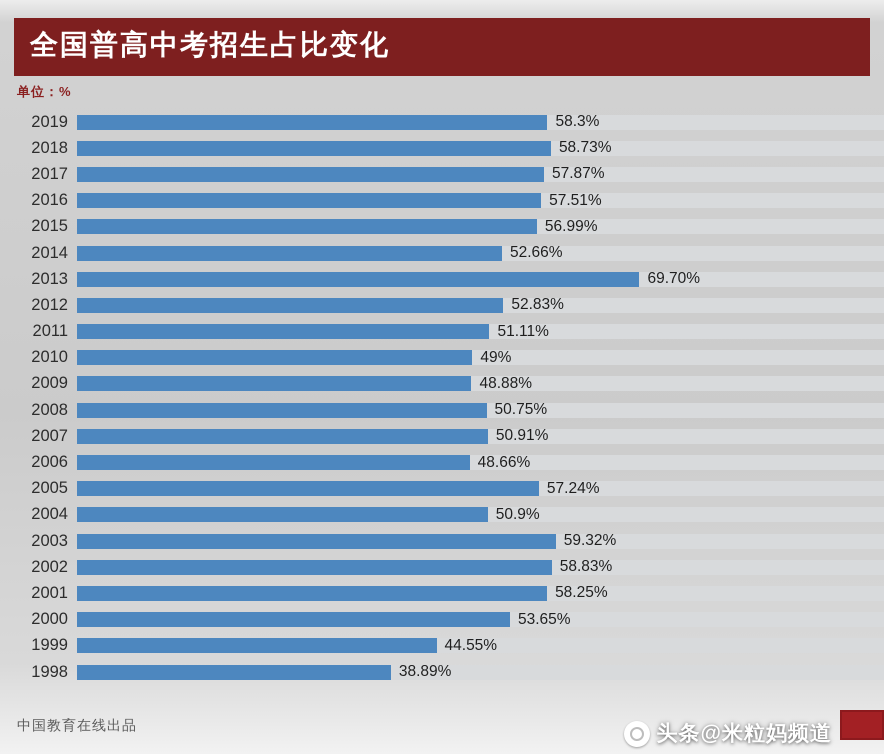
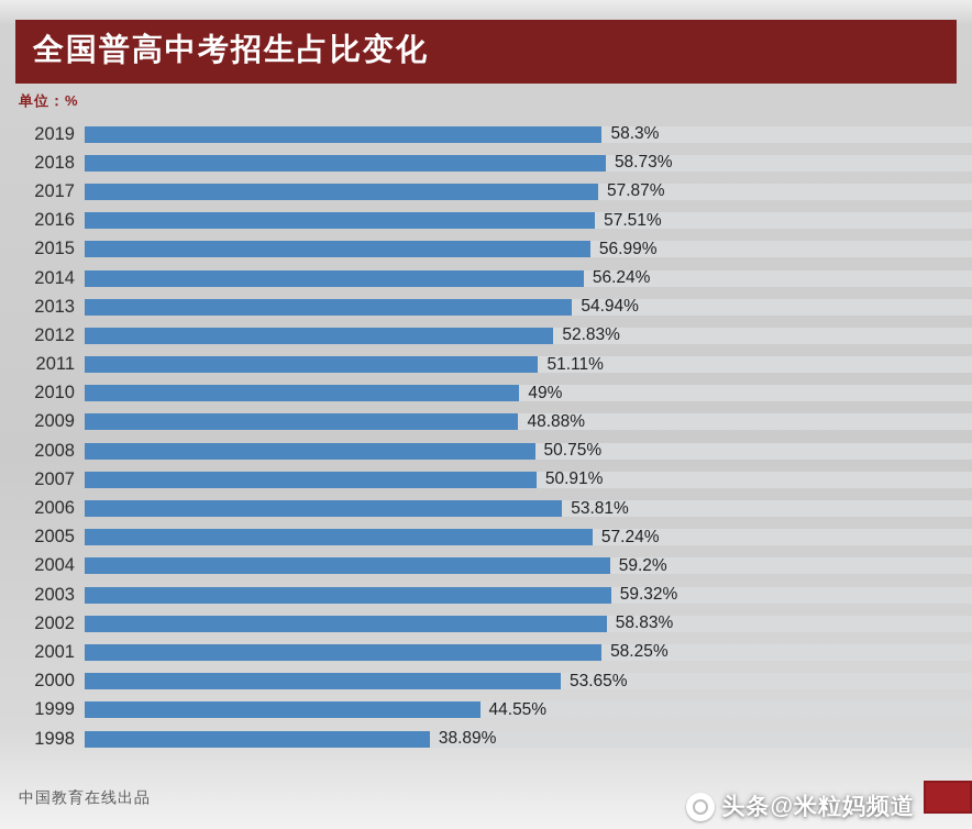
2014: 52.66% -> 56.24%
2013: 69.70% -> 54.94%
2006: 48.66% -> 53.81%
2004: 50.9% -> 59.2%
